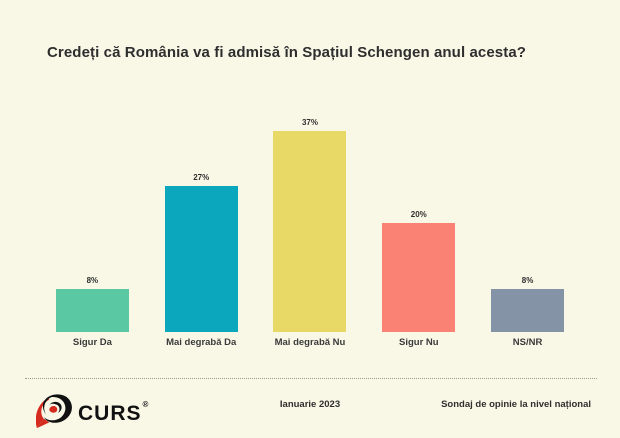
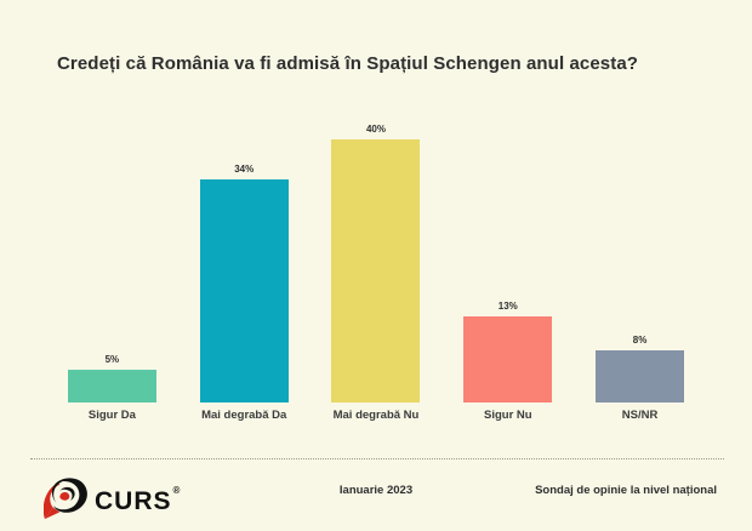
Sigur Da: 8% -> 5%
Mai degrabă Da: 27% -> 34%
Mai degrabă Nu: 37% -> 40%
Sigur Nu: 20% -> 13%
